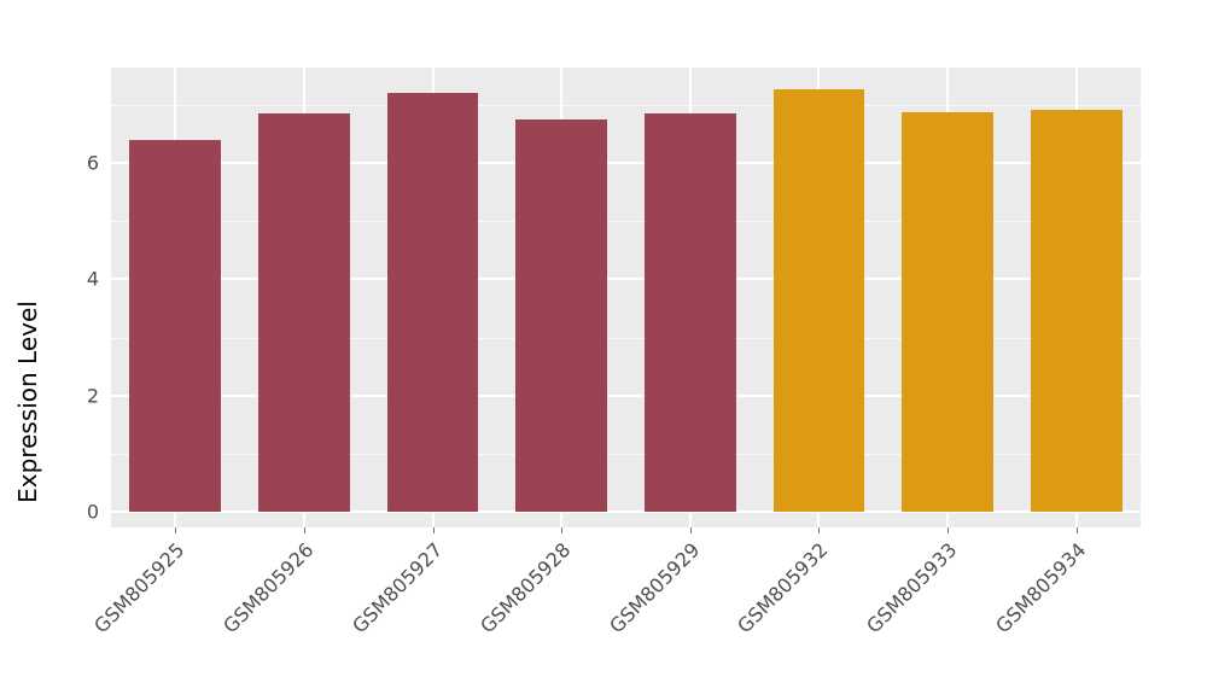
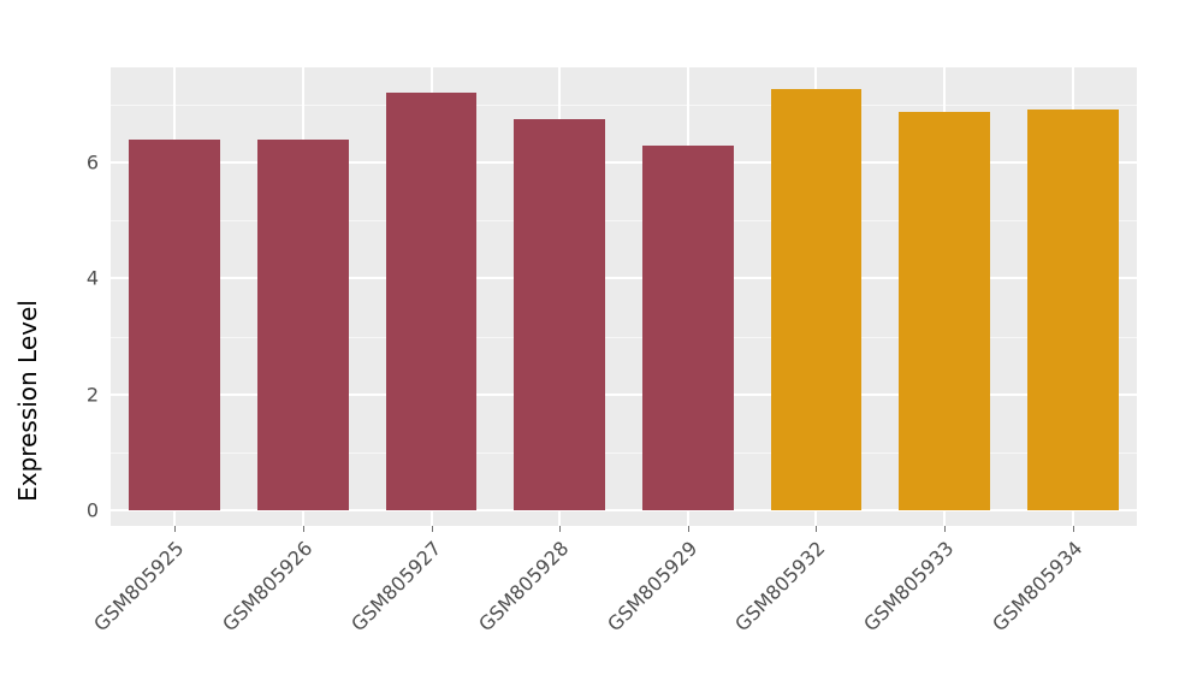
GSM805926: 6.8 -> 6.4
GSM805929: 6.8 -> 6.3
